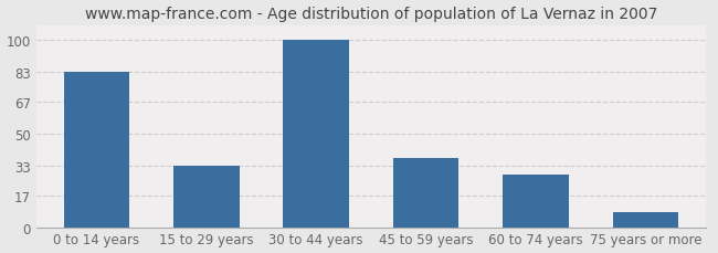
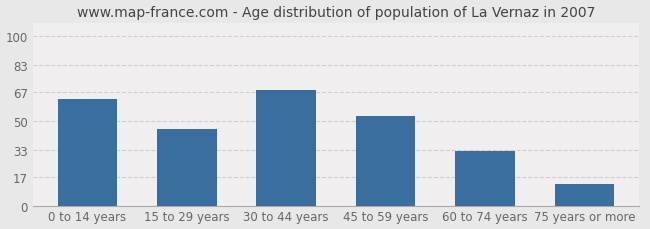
0 to 14 years: 83 -> 63
15 to 29 years: 33 -> 45
30 to 44 years: 100 -> 68
45 to 59 years: 37 -> 53
60 to 74 years: 28 -> 32
75 years or more: 8 -> 13
